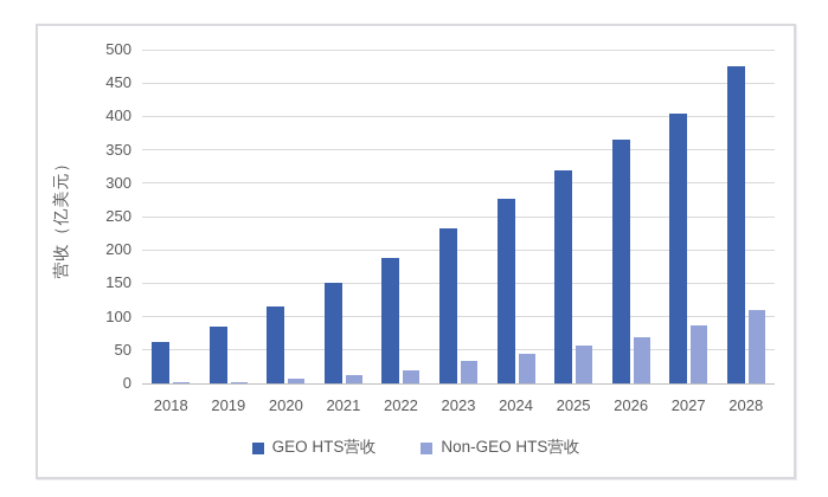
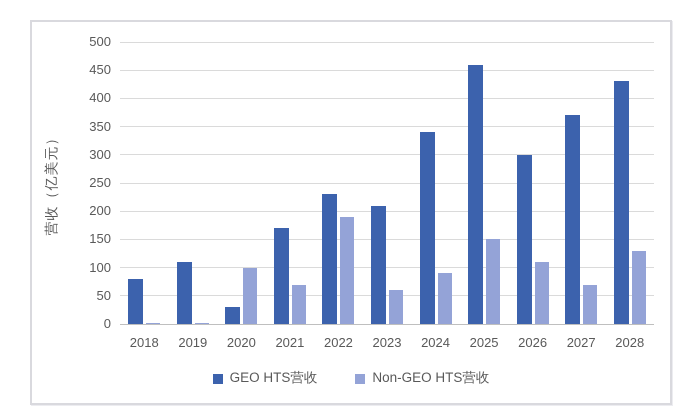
GEO HTS营收/2018: 60 -> 80
GEO HTS营收/2019: 80 -> 110
GEO HTS营收/2020: 120 -> 30
Non-GEO HTS营收/2020: 10 -> 100
GEO HTS营收/2021: 150 -> 170
Non-GEO HTS营收/2021: 10 -> 70
GEO HTS营收/2022: 190 -> 230
Non-GEO HTS营收/2022: 20 -> 190
GEO HTS营收/2023: 230 -> 210
Non-GEO HTS营收/2023: 30 -> 60
GEO HTS营收/2024: 280 -> 340
Non-GEO HTS营收/2024: 40 -> 90
GEO HTS营收/2025: 320 -> 460
Non-GEO HTS营收/2025: 60 -> 150
GEO HTS营收/2026: 360 -> 300
Non-GEO HTS营收/2026: 70 -> 110
GEO HTS营收/2027: 400 -> 370
Non-GEO HTS营收/2027: 90 -> 70
GEO HTS营收/2028: 480 -> 430
Non-GEO HTS营收/2028: 110 -> 130
